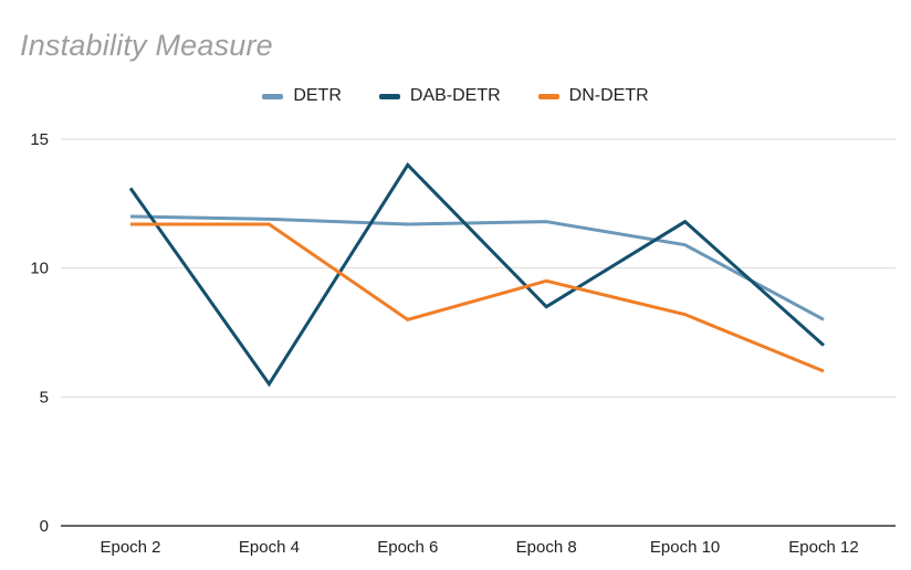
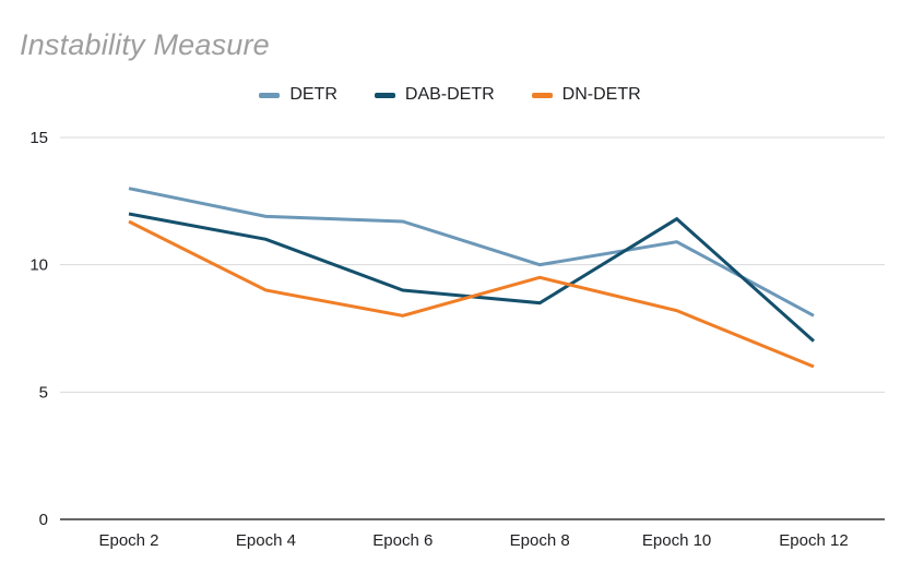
DETR/Epoch 2: 12.0 -> 13.0
DAB-DETR/Epoch 2: 13.1 -> 12.0
DAB-DETR/Epoch 4: 5.5 -> 11.0
DN-DETR/Epoch 4: 11.7 -> 9.0
DAB-DETR/Epoch 6: 14.0 -> 9.0
DETR/Epoch 8: 11.8 -> 10.0
